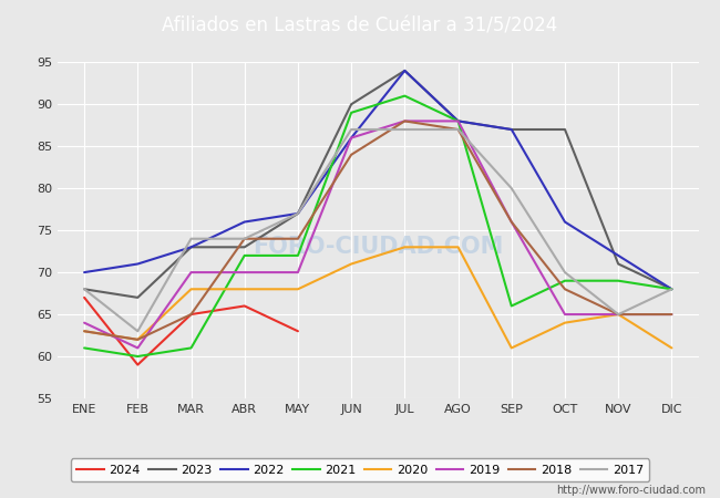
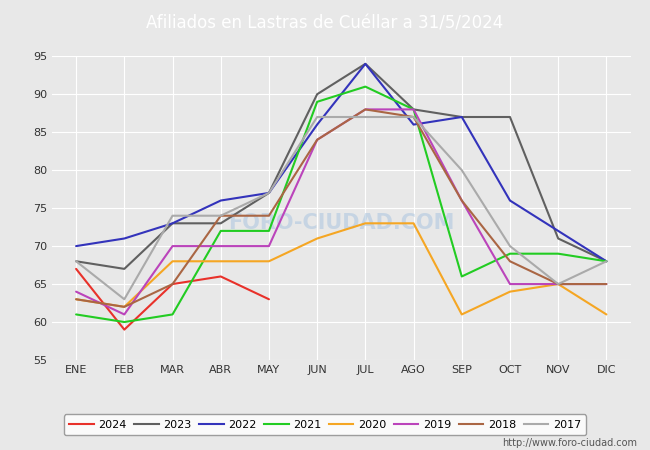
2019/JUN: 86 -> 84
2022/AGO: 88 -> 86
